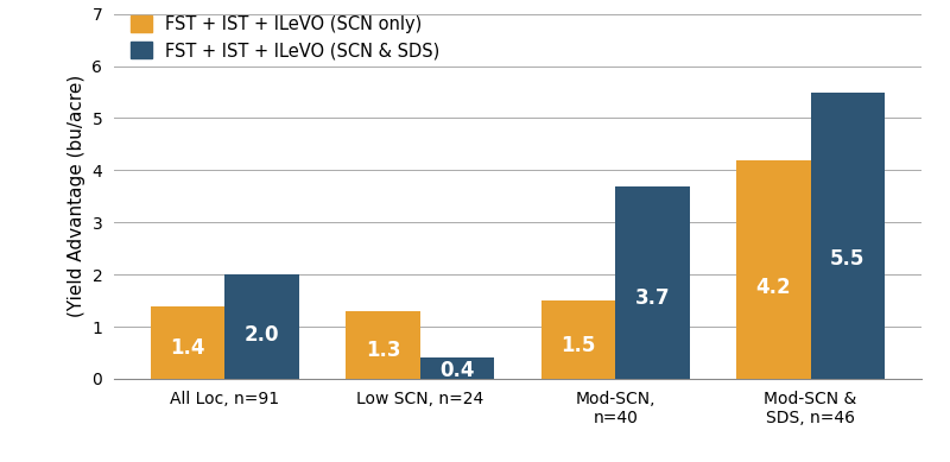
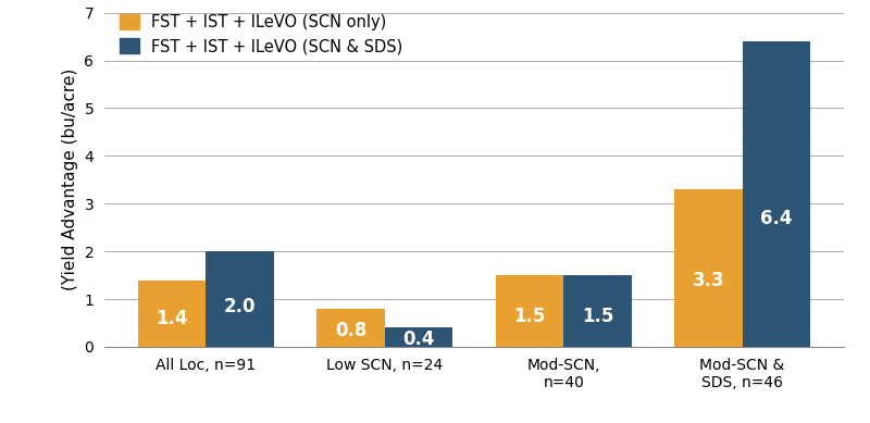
FST + IST + ILeVO (SCN only)/Low SCN, n=24: 1.3 -> 0.8
FST + IST + ILeVO (SCN & SDS)/Mod-SCN, n=40: 3.7 -> 1.5
FST + IST + ILeVO (SCN only)/Mod-SCN & SDS, n=46: 4.2 -> 3.3
FST + IST + ILeVO (SCN & SDS)/Mod-SCN & SDS, n=46: 5.5 -> 6.4
